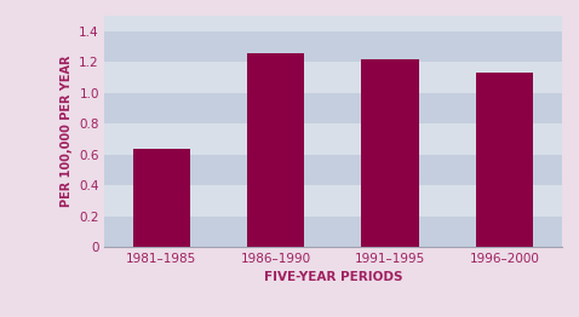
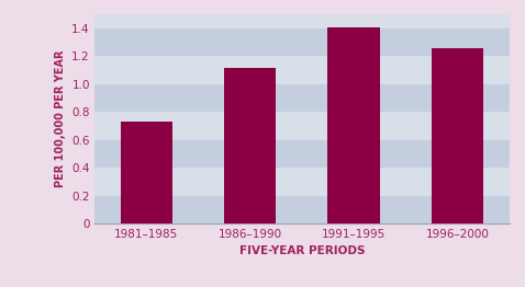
1981–1985: 0.64 -> 0.73
1986–1990: 1.26 -> 1.12
1991–1995: 1.22 -> 1.41
1996–2000: 1.13 -> 1.26
